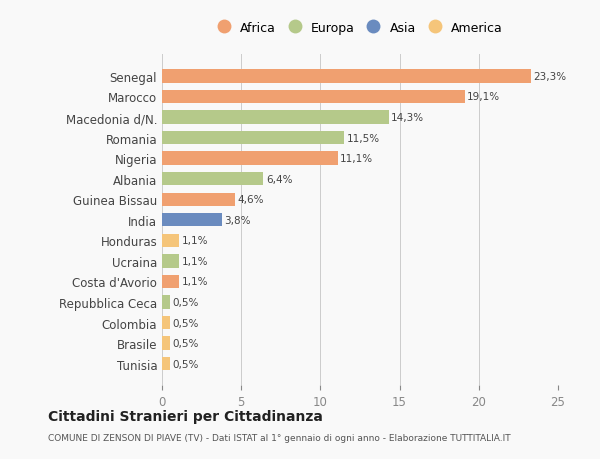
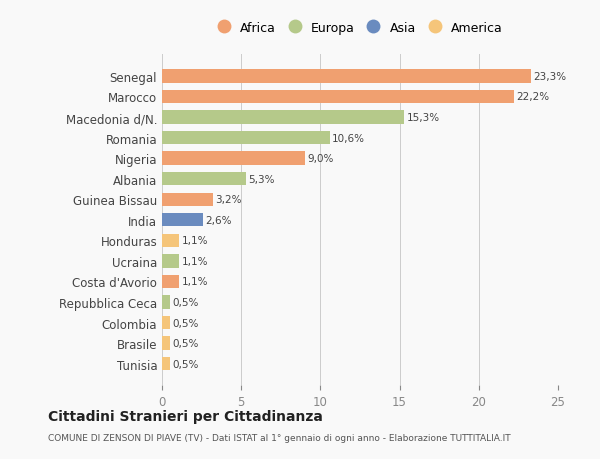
Marocco: 19,1% -> 22,2%
Macedonia d/N.: 14,3% -> 15,3%
Romania: 11,5% -> 10,6%
Nigeria: 11,1% -> 9,0%
Albania: 6,4% -> 5,3%
Guinea Bissau: 4,6% -> 3,2%
India: 3,8% -> 2,6%
